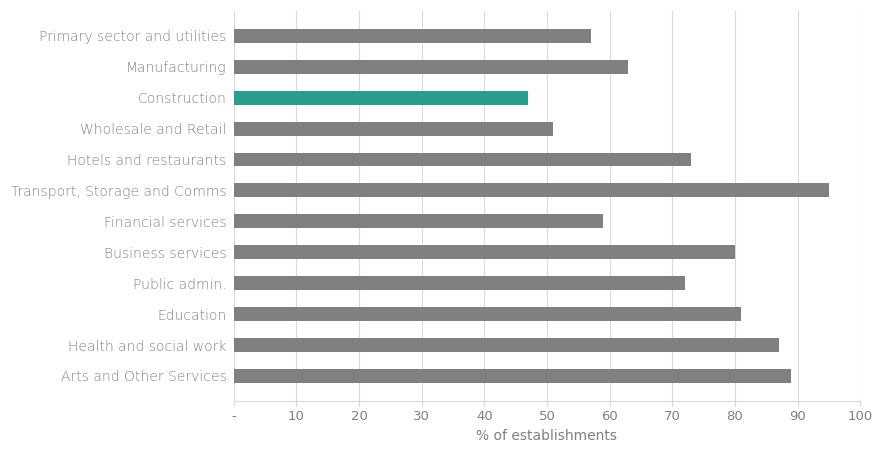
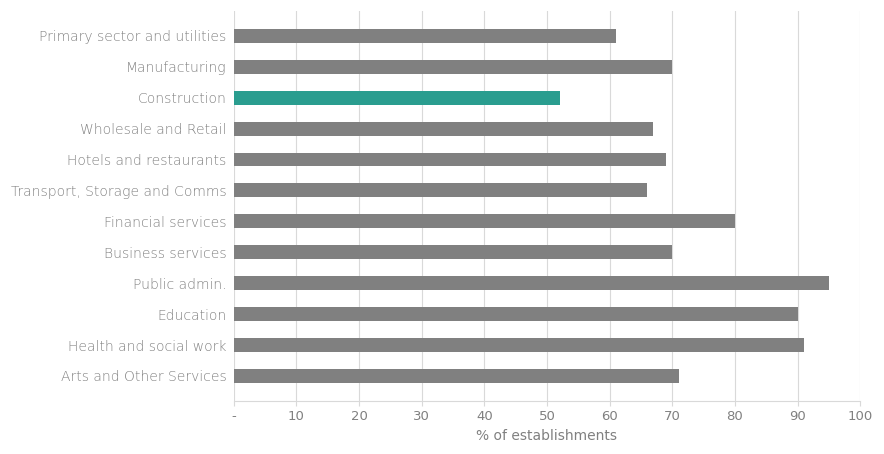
Primary sector and utilities: 57 -> 61
Manufacturing: 63 -> 70
Construction: 47 -> 52
Wholesale and Retail: 51 -> 67
Hotels and restaurants: 73 -> 69
Transport, Storage and Comms: 95 -> 66
Financial services: 59 -> 80
Business services: 80 -> 70
Public admin.: 72 -> 95
Education: 81 -> 90
Health and social work: 87 -> 91
Arts and Other Services: 89 -> 71
